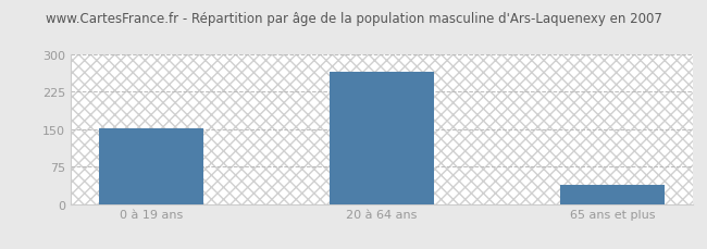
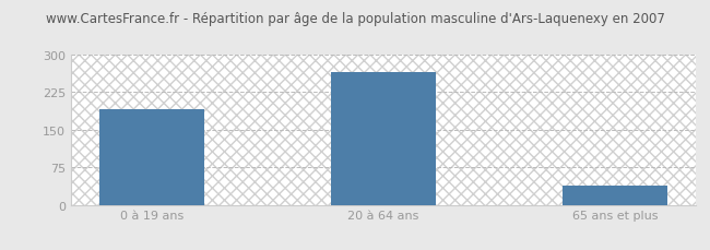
0 à 19 ans: 152 -> 190
